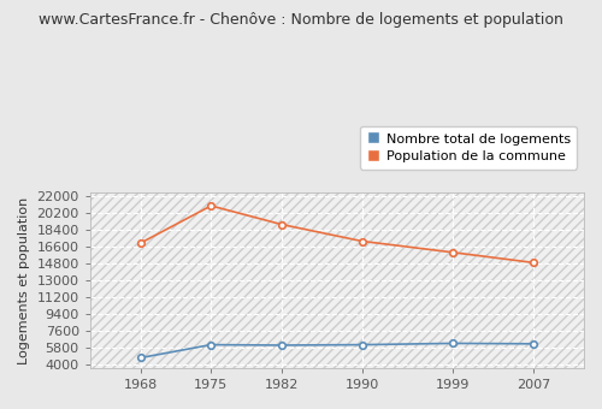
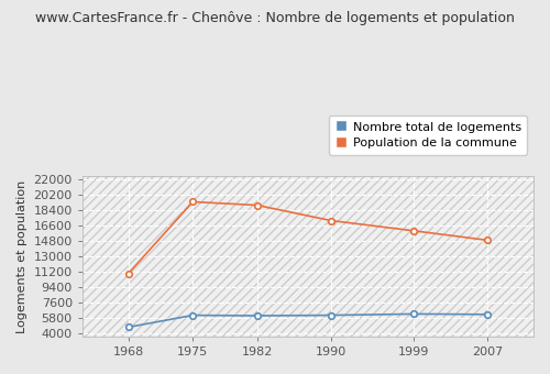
Population de la commune/1968: 17000 -> 11000
Population de la commune/1975: 21000 -> 19400
